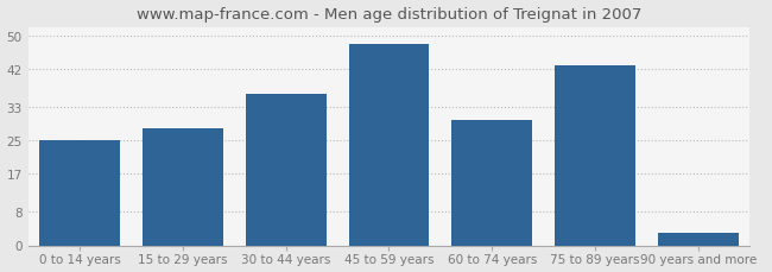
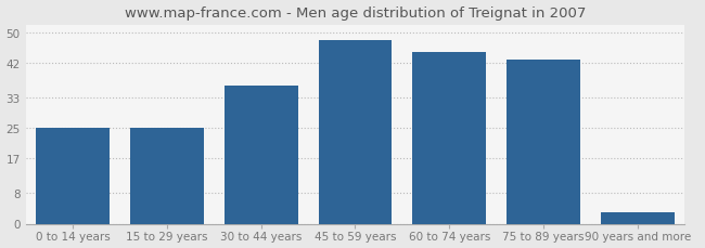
15 to 29 years: 28 -> 25
60 to 74 years: 30 -> 45
